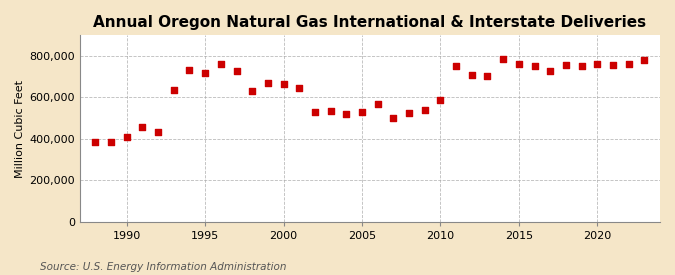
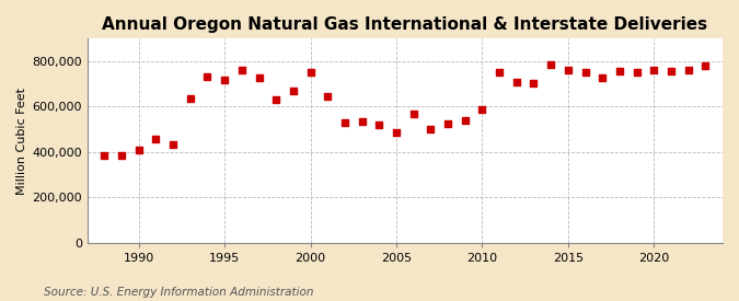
2000: 665,000 -> 750,000
2005: 530,000 -> 485,000
